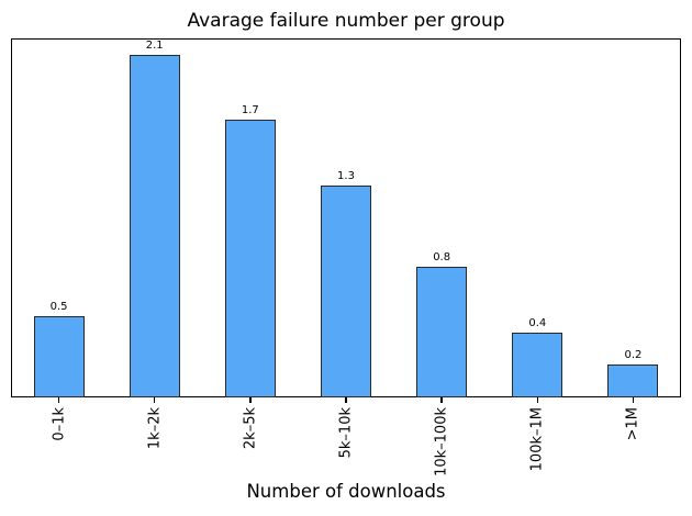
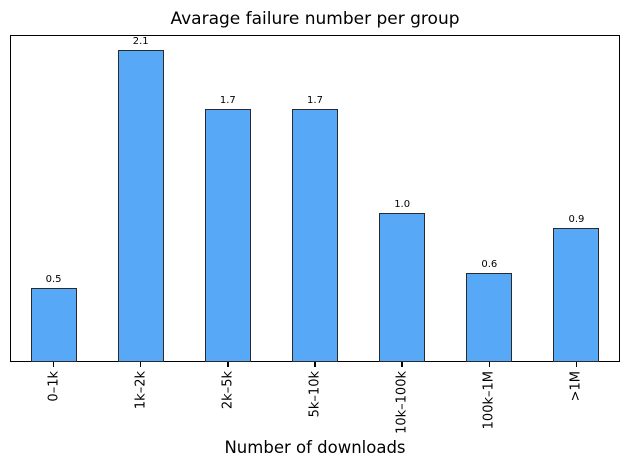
5k–10k: 1.3 -> 1.7
10k–100k: 0.8 -> 1.0
100k–1M: 0.4 -> 0.6
>1M: 0.2 -> 0.9
